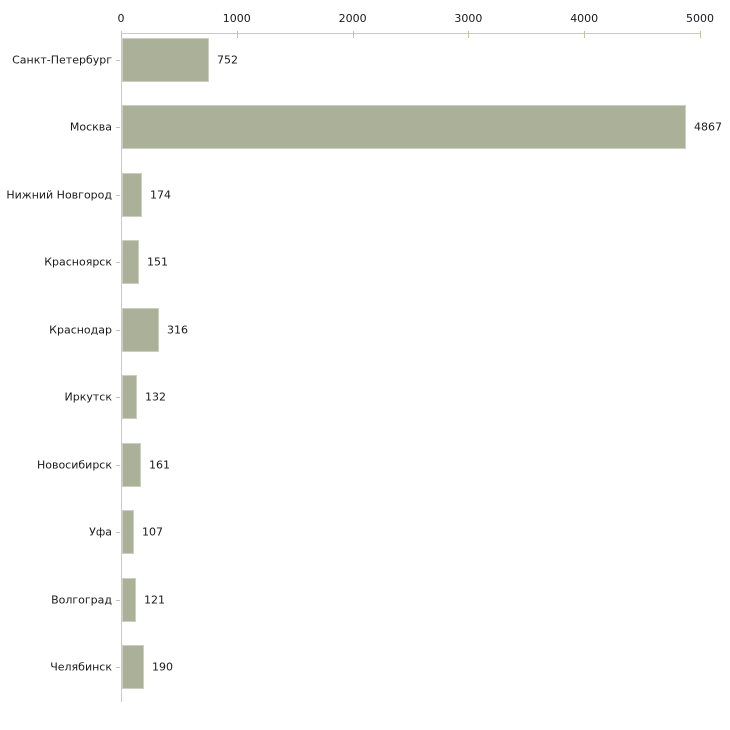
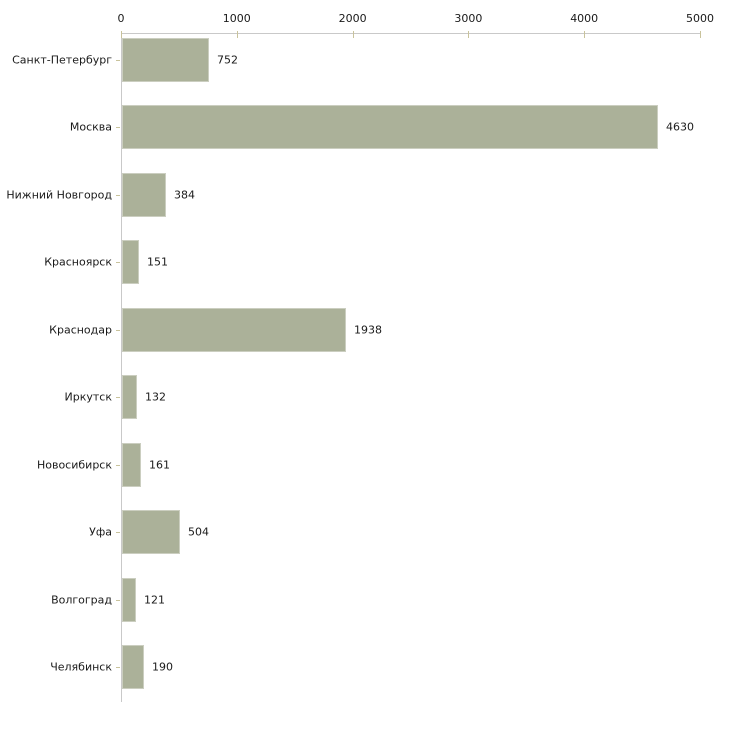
Москва: 4867 -> 4630
Нижний Новгород: 174 -> 384
Краснодар: 316 -> 1938
Уфа: 107 -> 504
